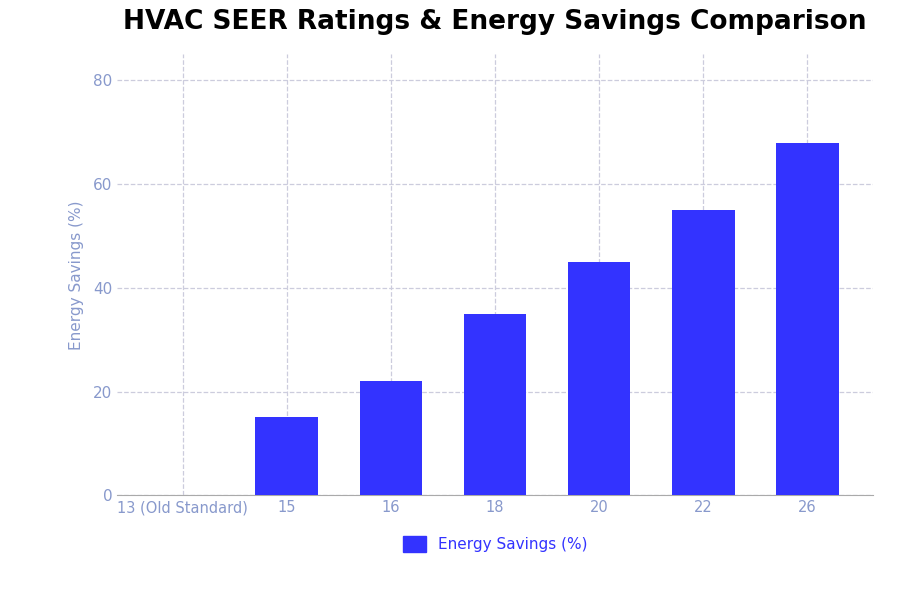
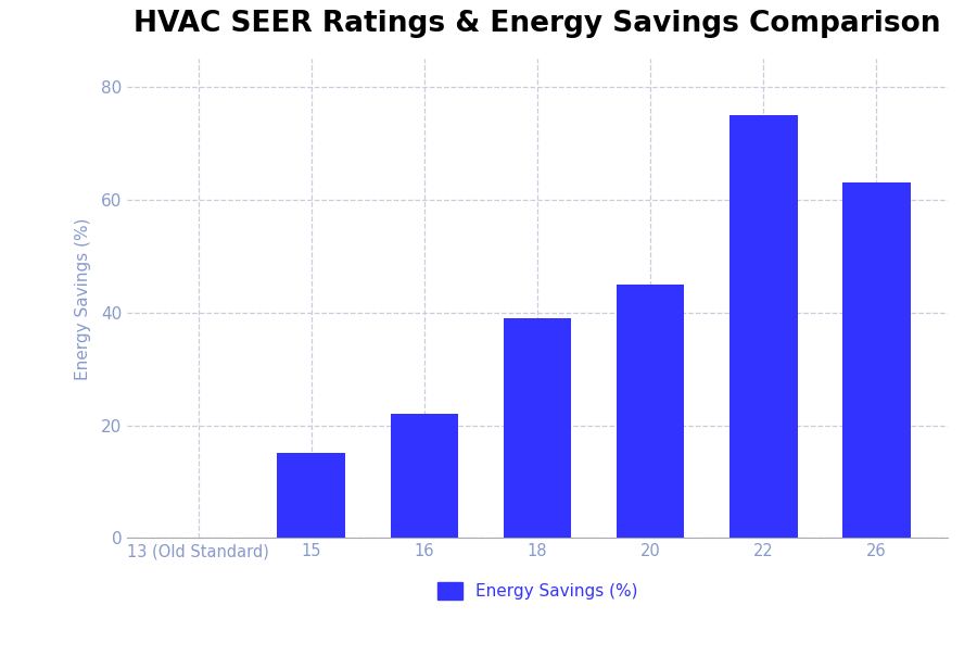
18: 35 -> 39
22: 55 -> 75
26: 68 -> 63
